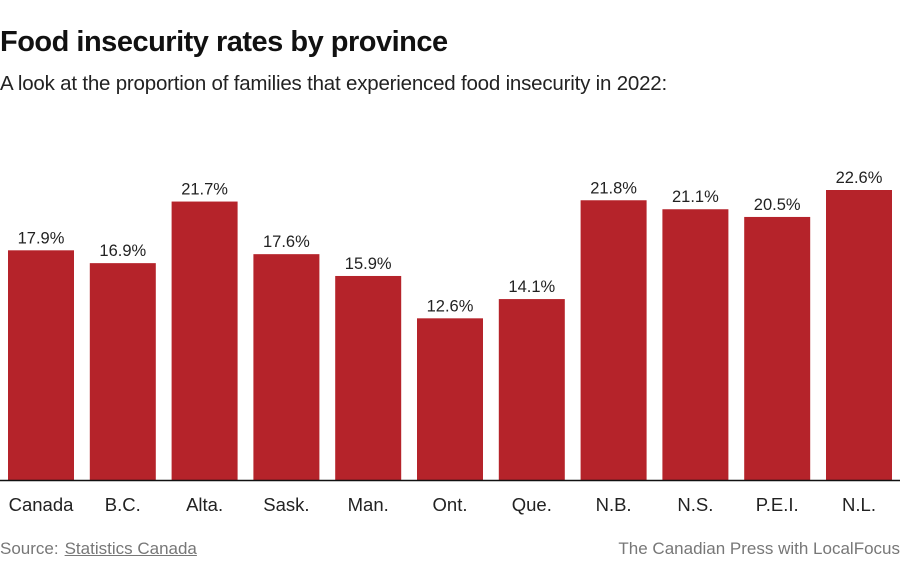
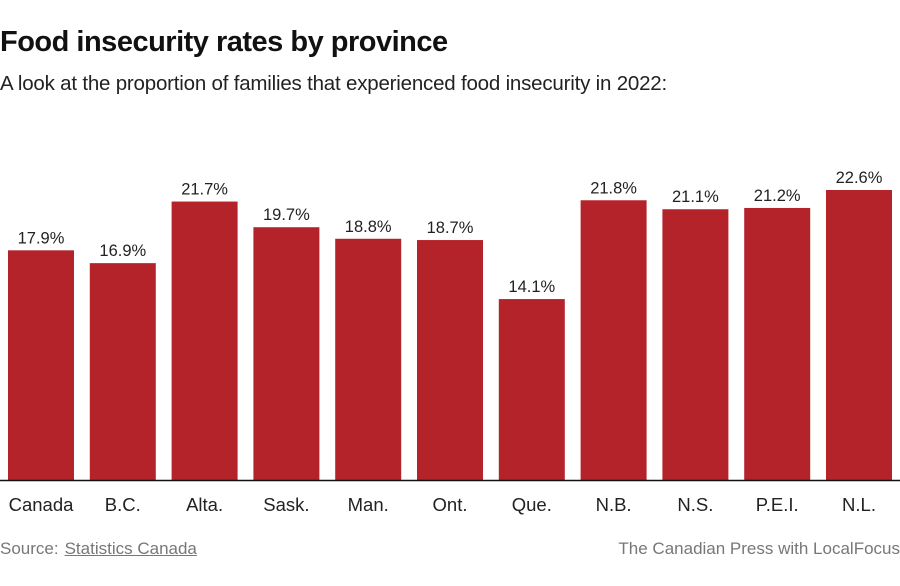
Sask.: 17.6% -> 19.7%
Man.: 15.9% -> 18.8%
Ont.: 12.6% -> 18.7%
P.E.I.: 20.5% -> 21.2%
